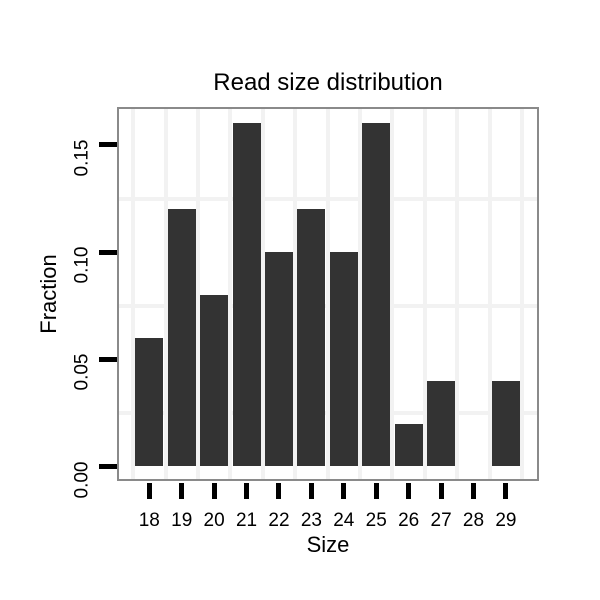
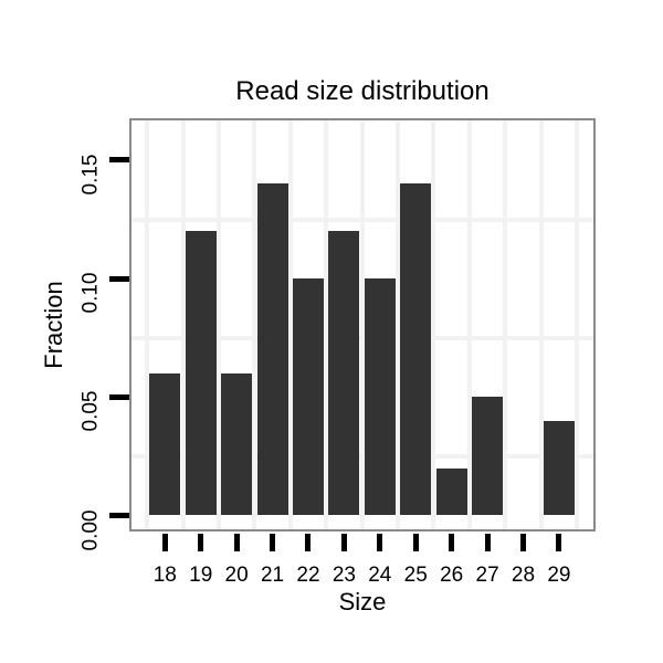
20: 0.08 -> 0.06
21: 0.16 -> 0.14
25: 0.16 -> 0.14
27: 0.04 -> 0.05
